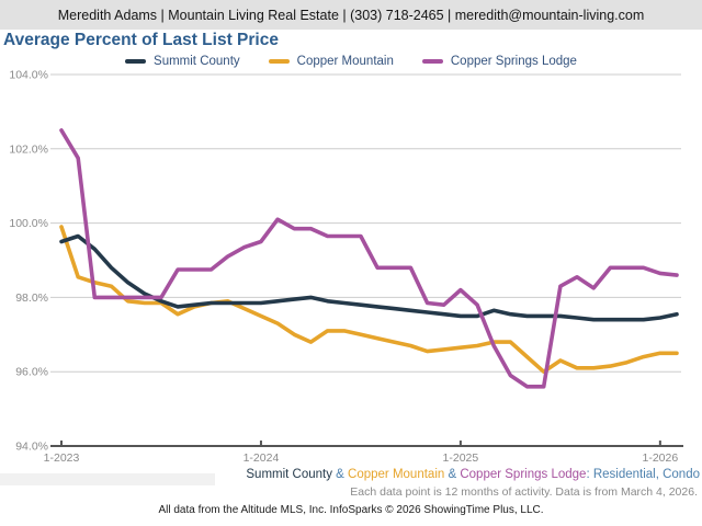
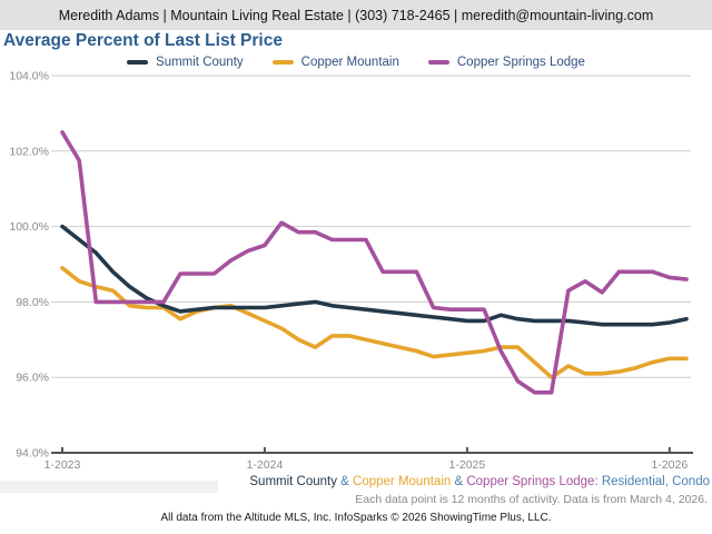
Summit County/1-2023: 99.5% -> 100.0%
Copper Mountain/1-2023: 99.9% -> 98.9%
Copper Springs Lodge/1-2025: 98.2% -> 97.8%
